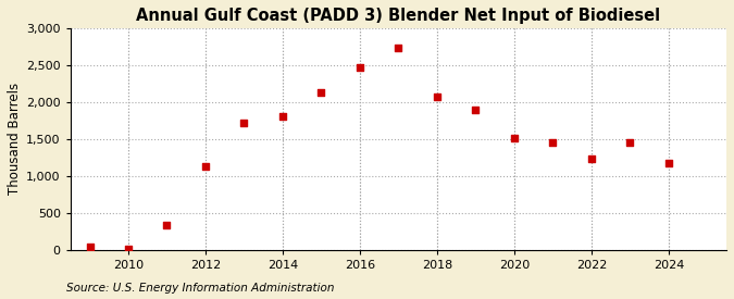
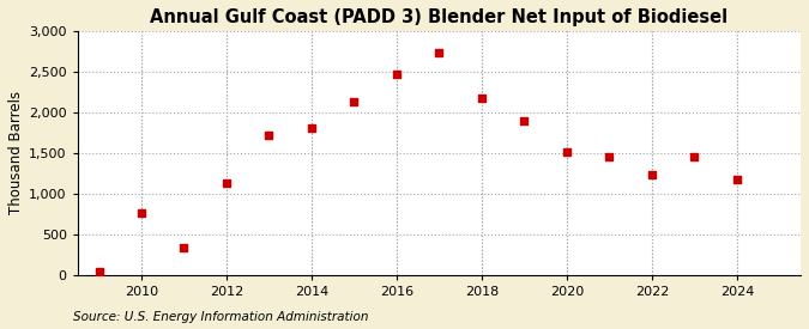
2010: 10 -> 760
2018: 2,070 -> 2,180
